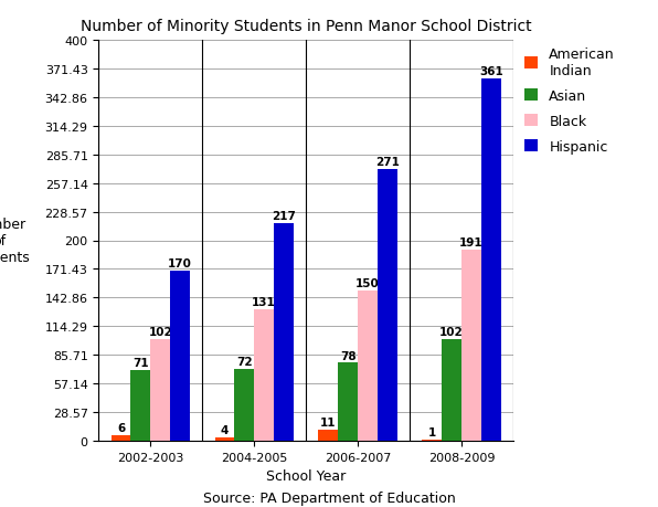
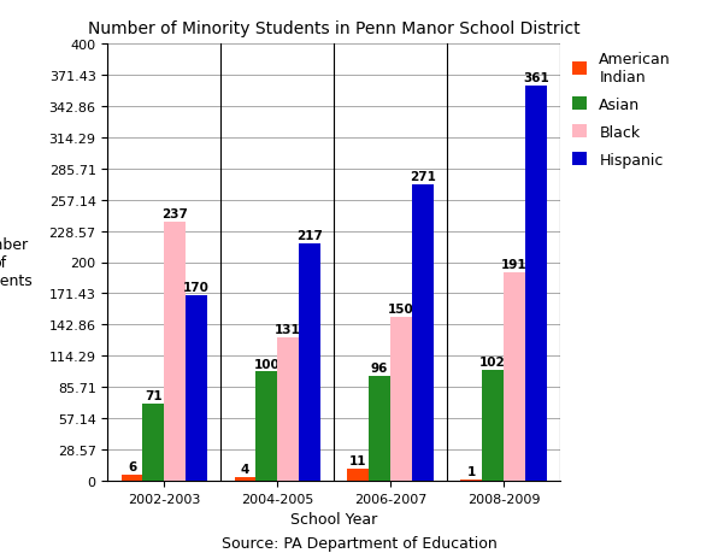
Black/2002-2003: 102 -> 237
Asian/2004-2005: 72 -> 100
Asian/2006-2007: 78 -> 96
